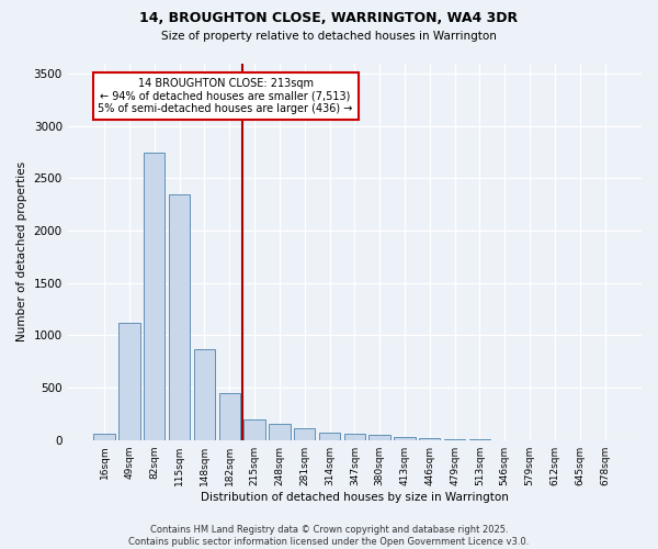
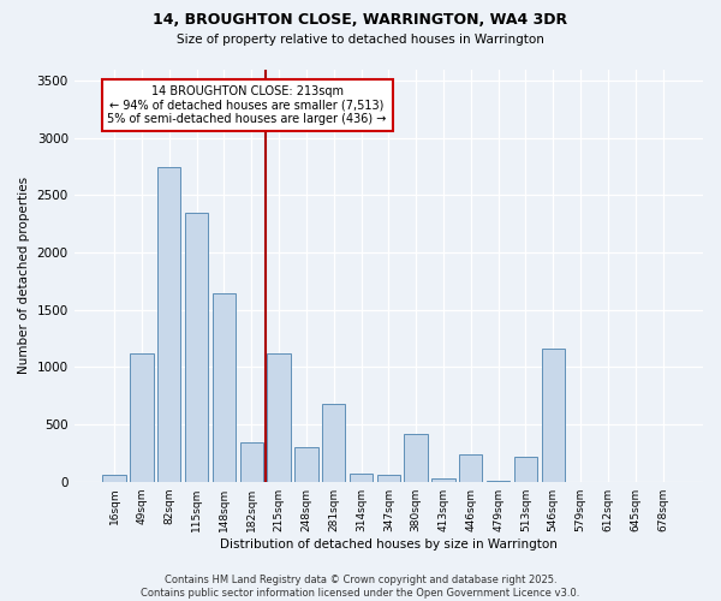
148sqm: 870 -> 1640
182sqm: 450 -> 340
215sqm: 200 -> 1120
248sqm: 160 -> 300
281sqm: 110 -> 680
380sqm: 50 -> 420
446sqm: 20 -> 240
513sqm: 0 -> 220
546sqm: 0 -> 1160
